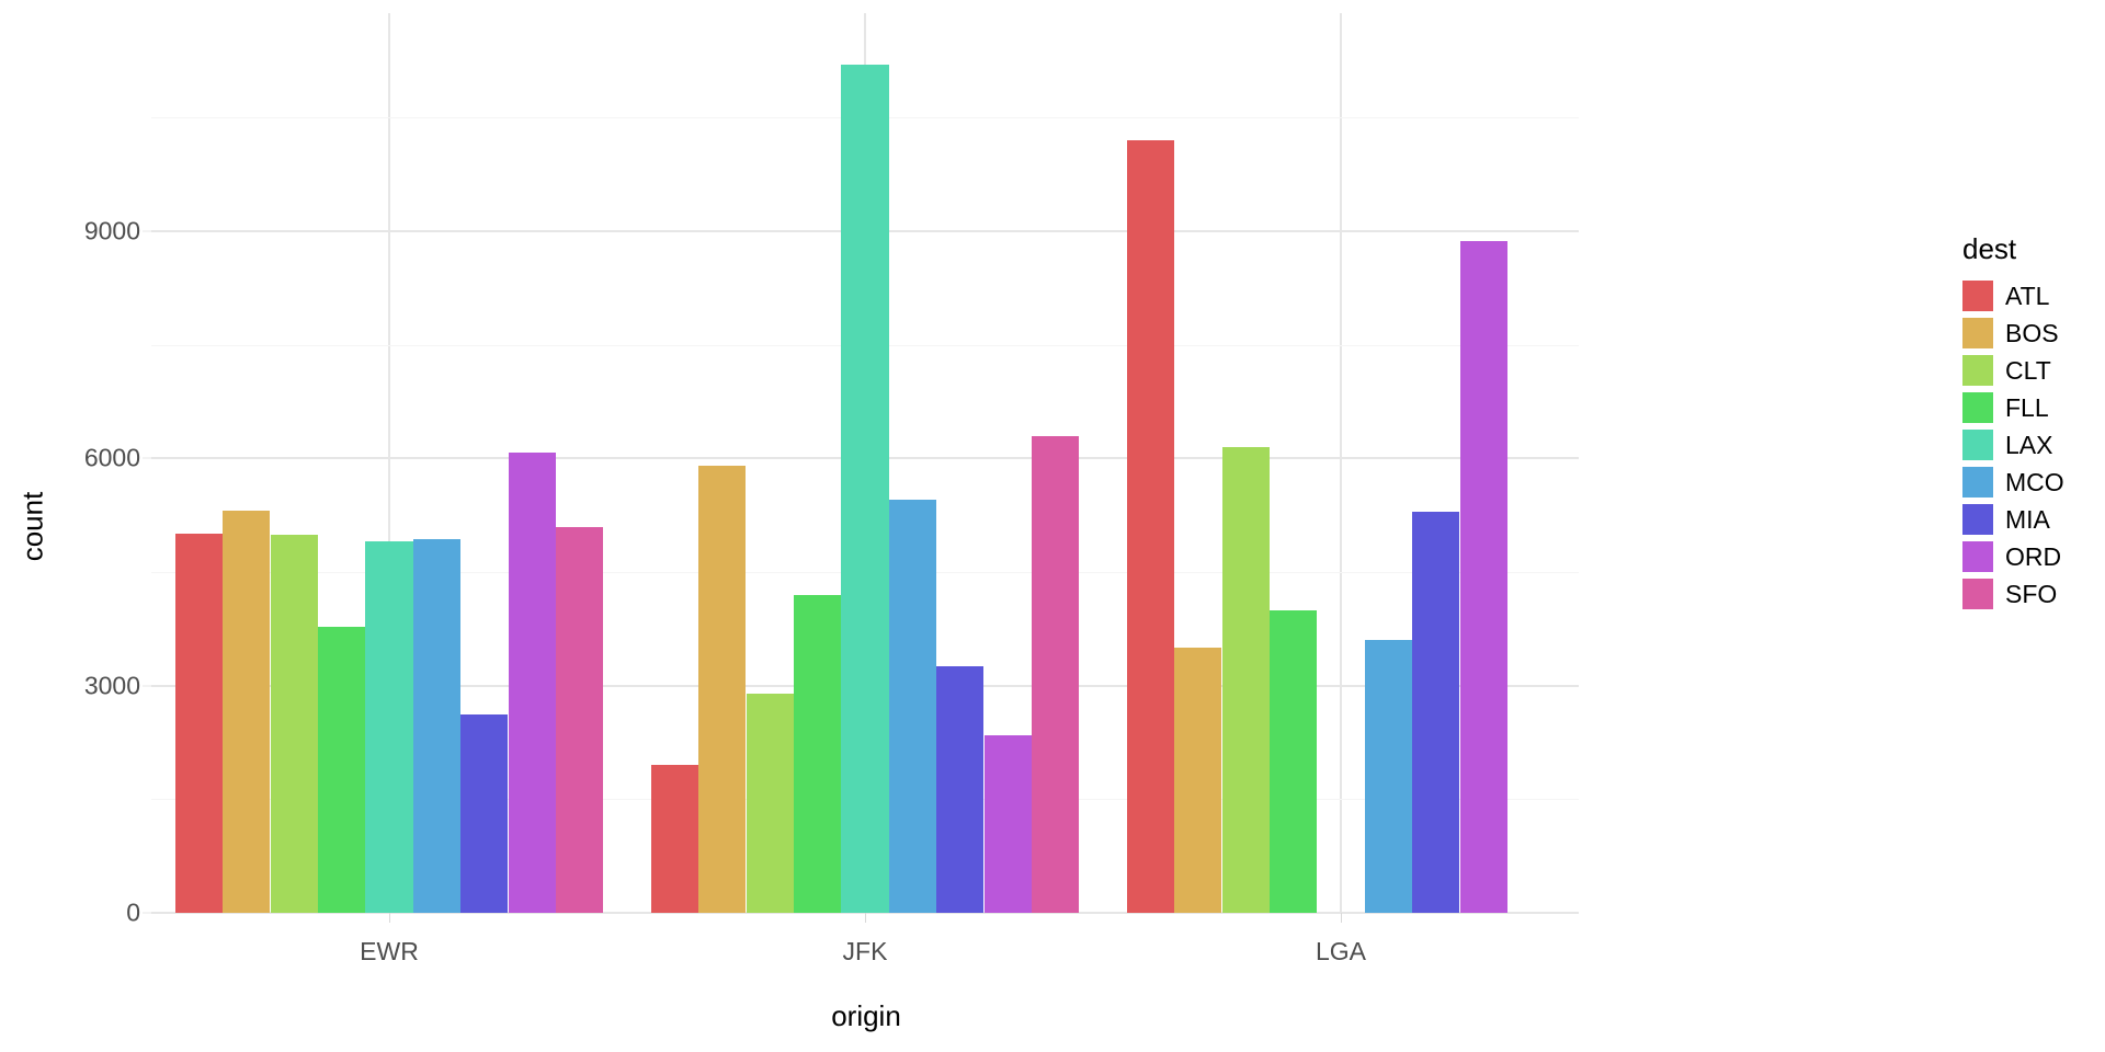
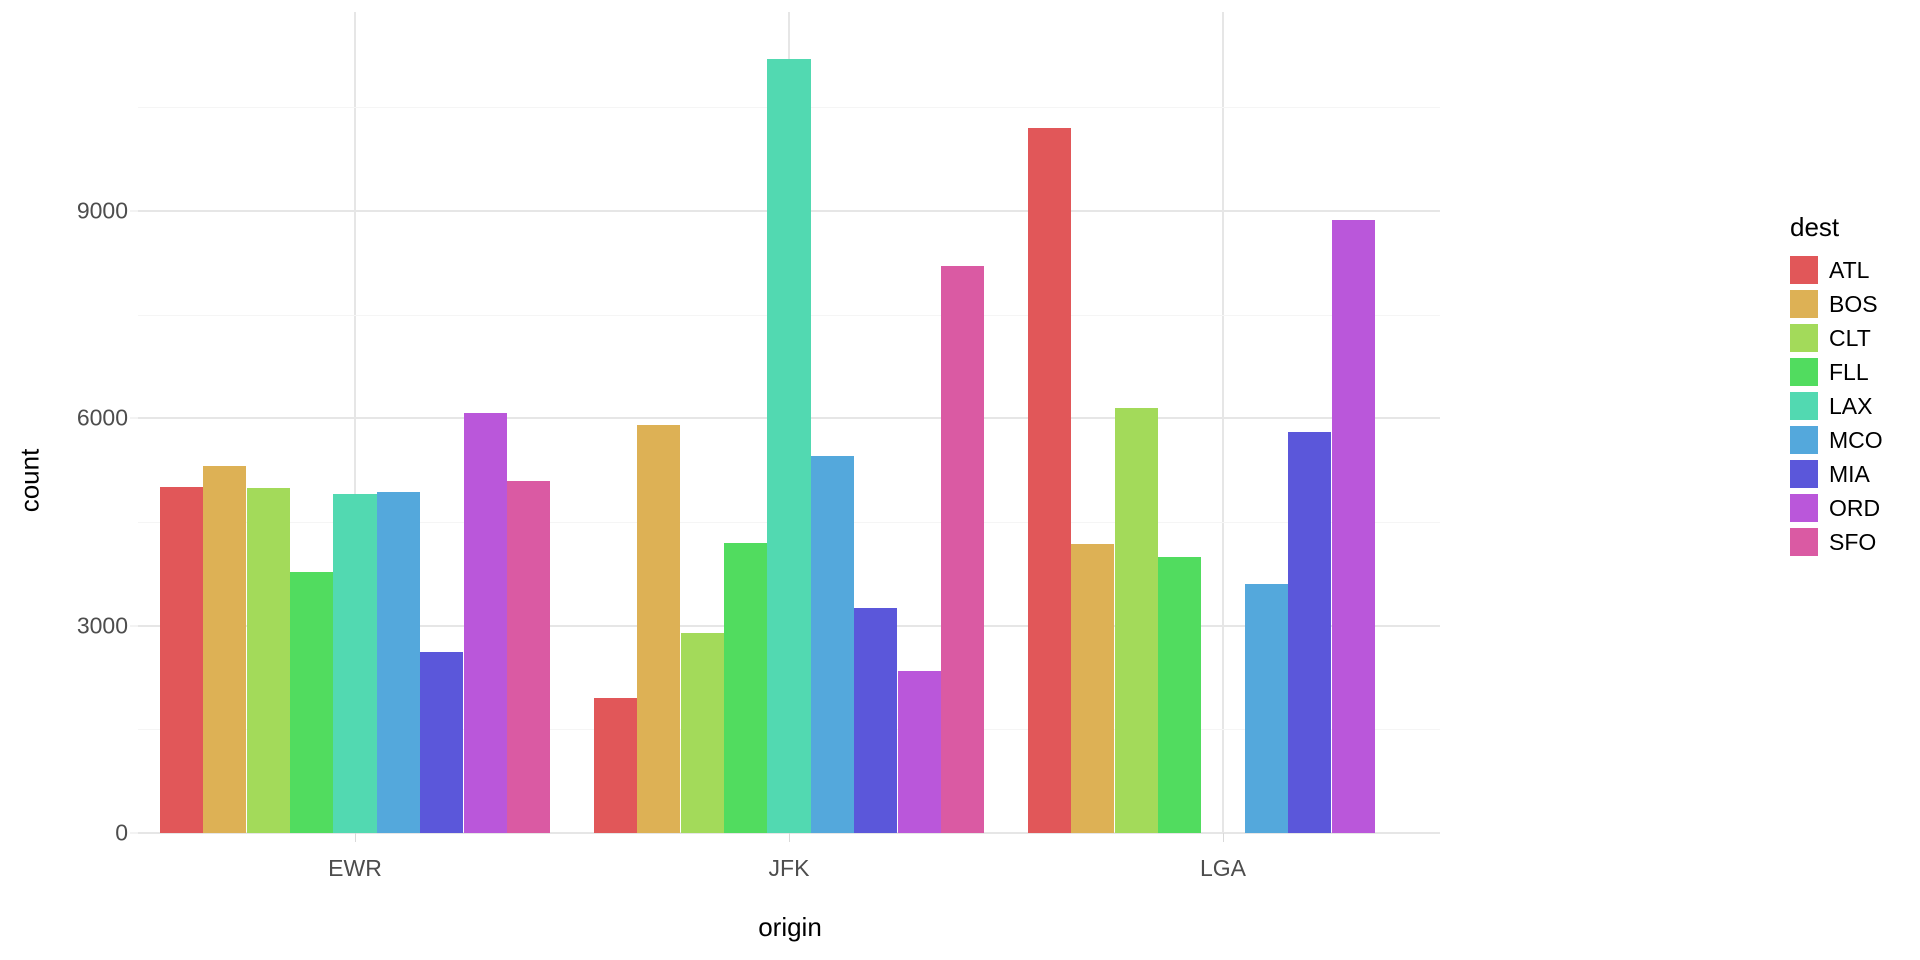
SFO/JFK: 6300 -> 8200
BOS/LGA: 3500 -> 4200
MIA/LGA: 5300 -> 5800
